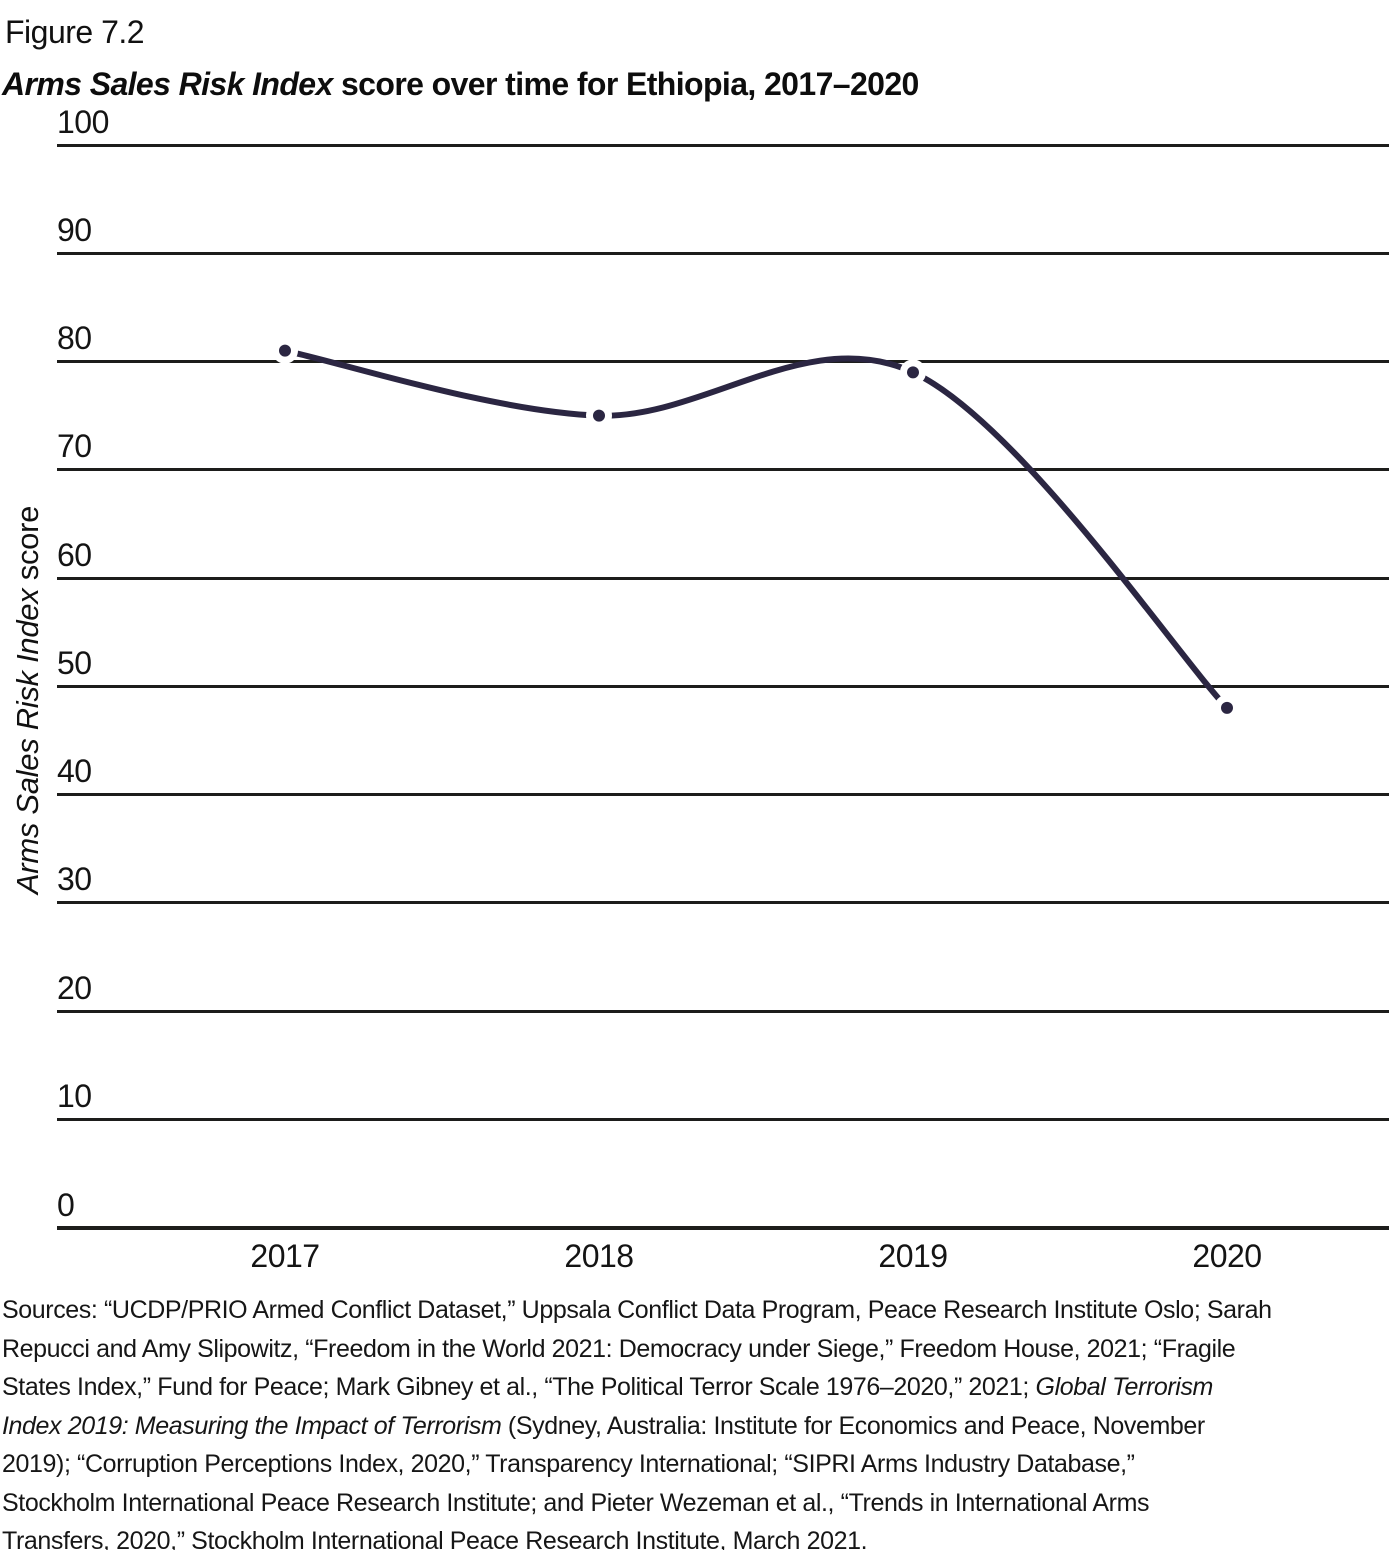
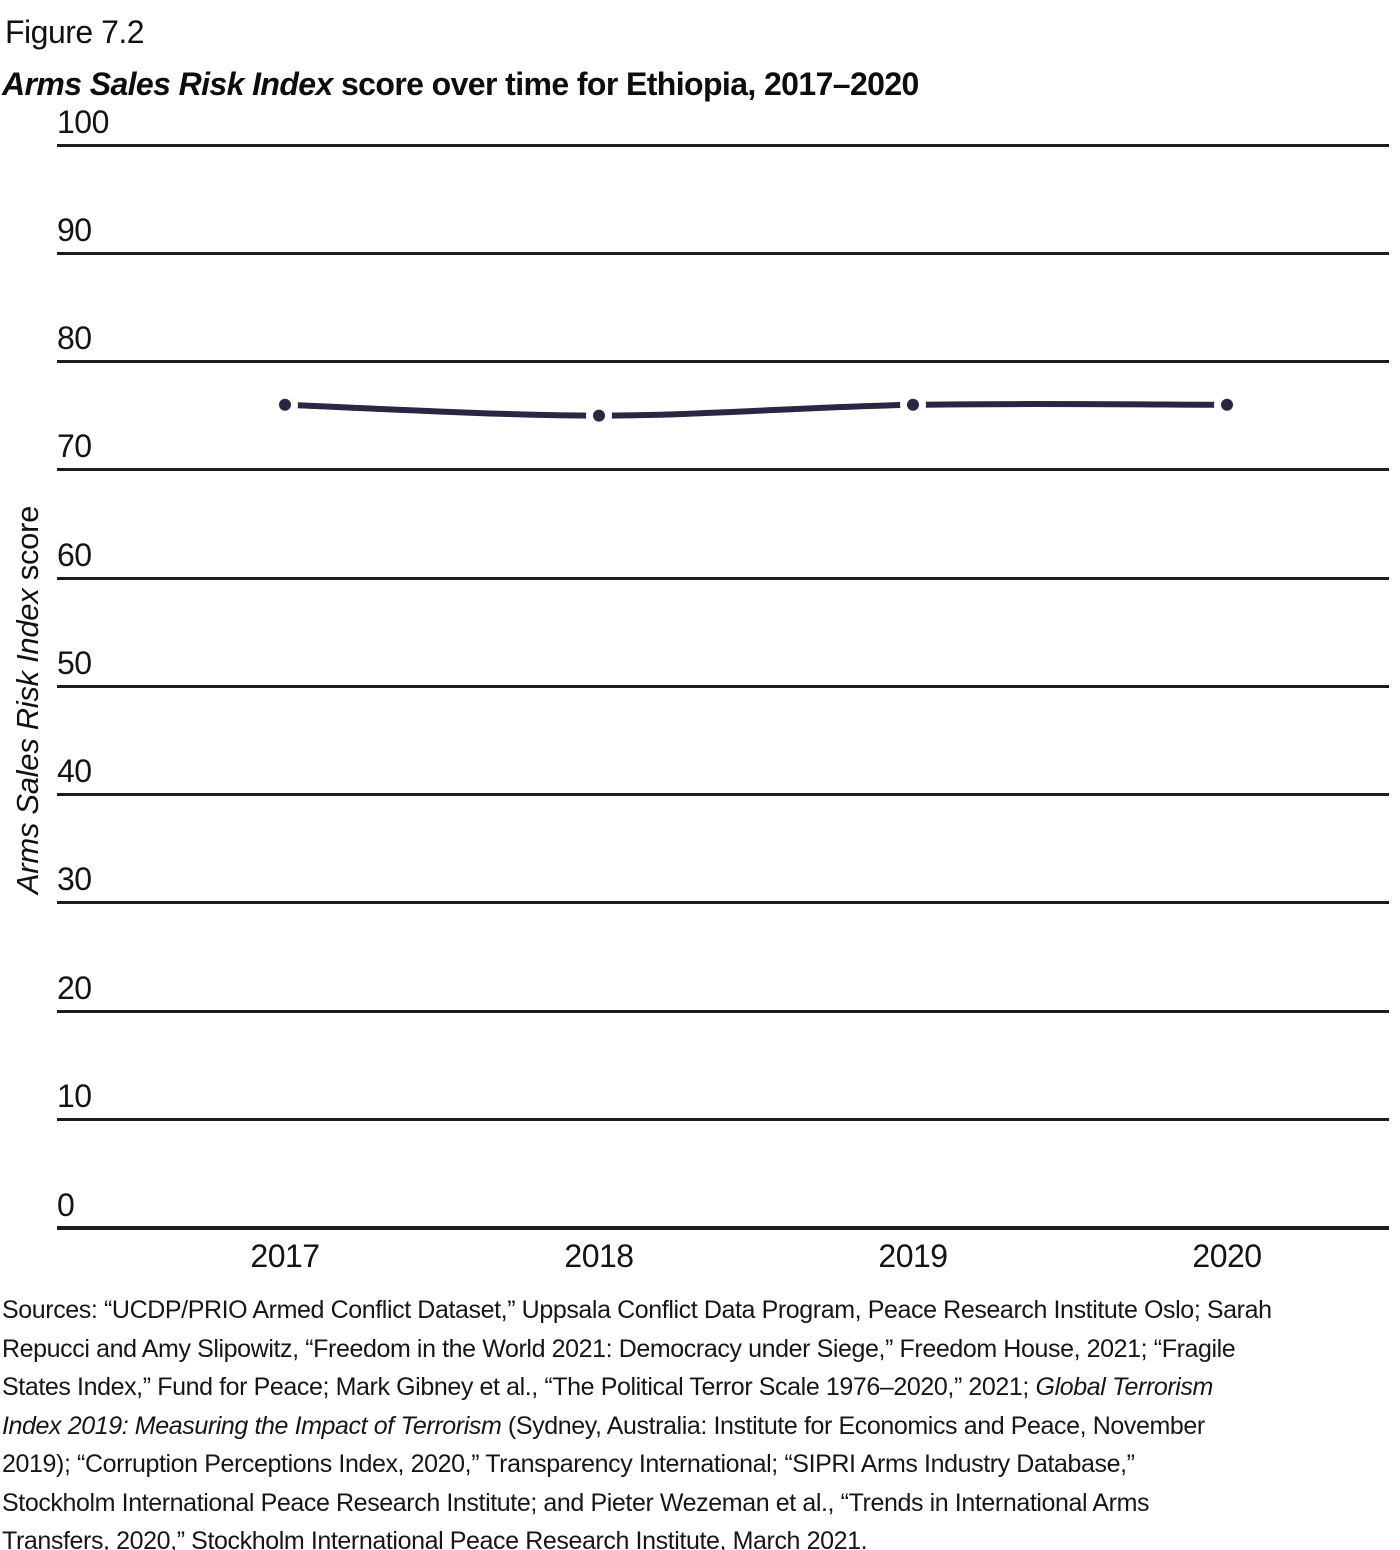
2017: 81 -> 76
2019: 79 -> 76
2020: 48 -> 76
